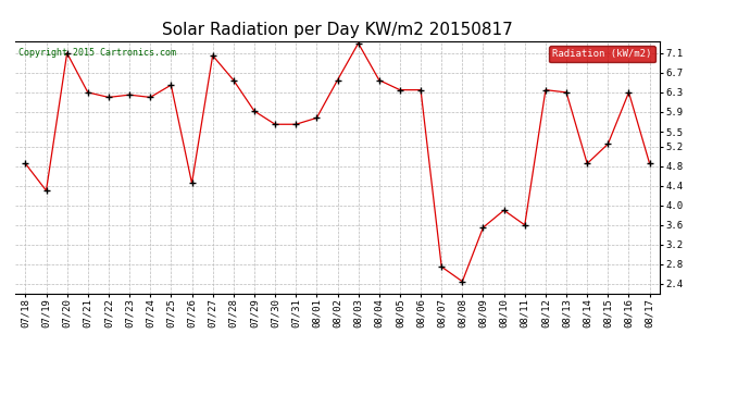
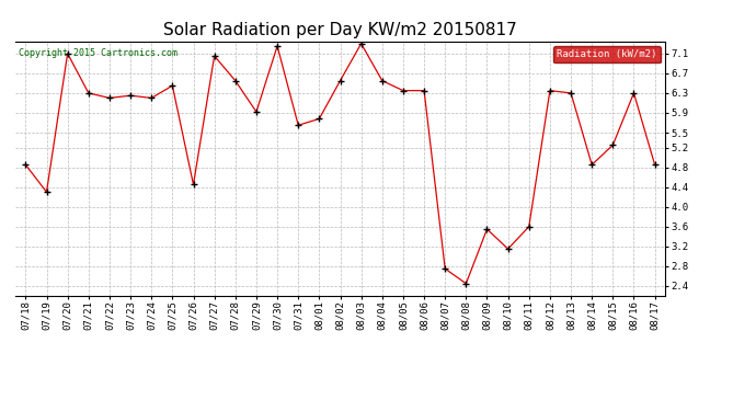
07/30: 5.65 -> 7.25
08/10: 3.90 -> 3.15
